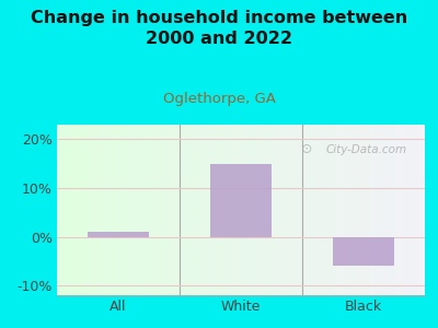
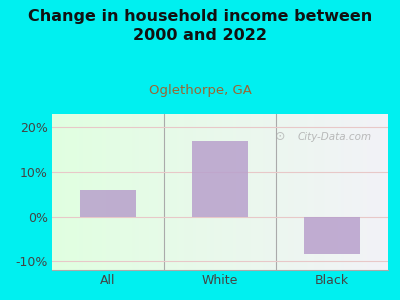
All: 1.0% -> 6.0%
White: 15.0% -> 17.0%
Black: -6.0% -> -8.5%
